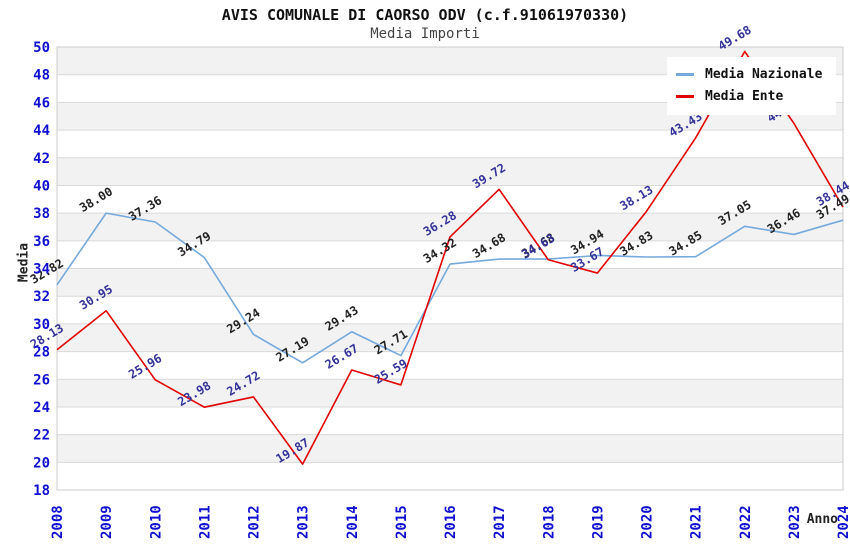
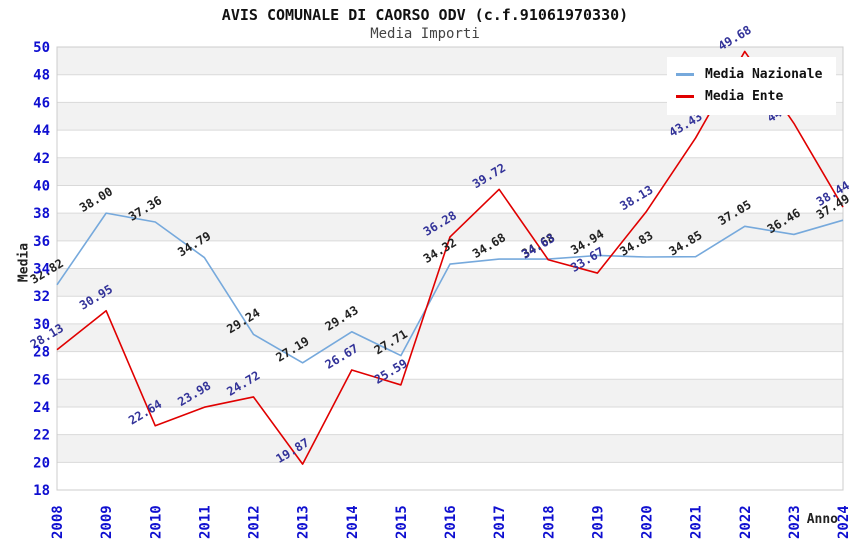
Media Ente/2010: 25.96 -> 22.64
